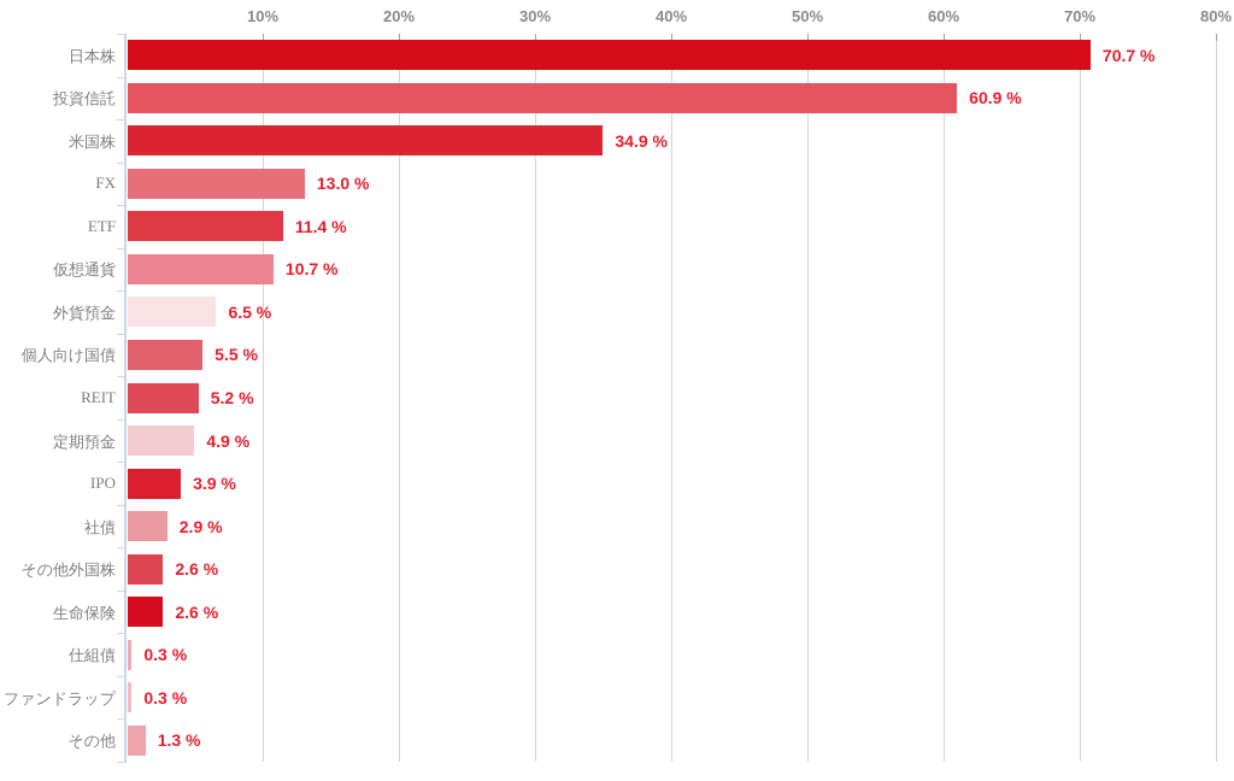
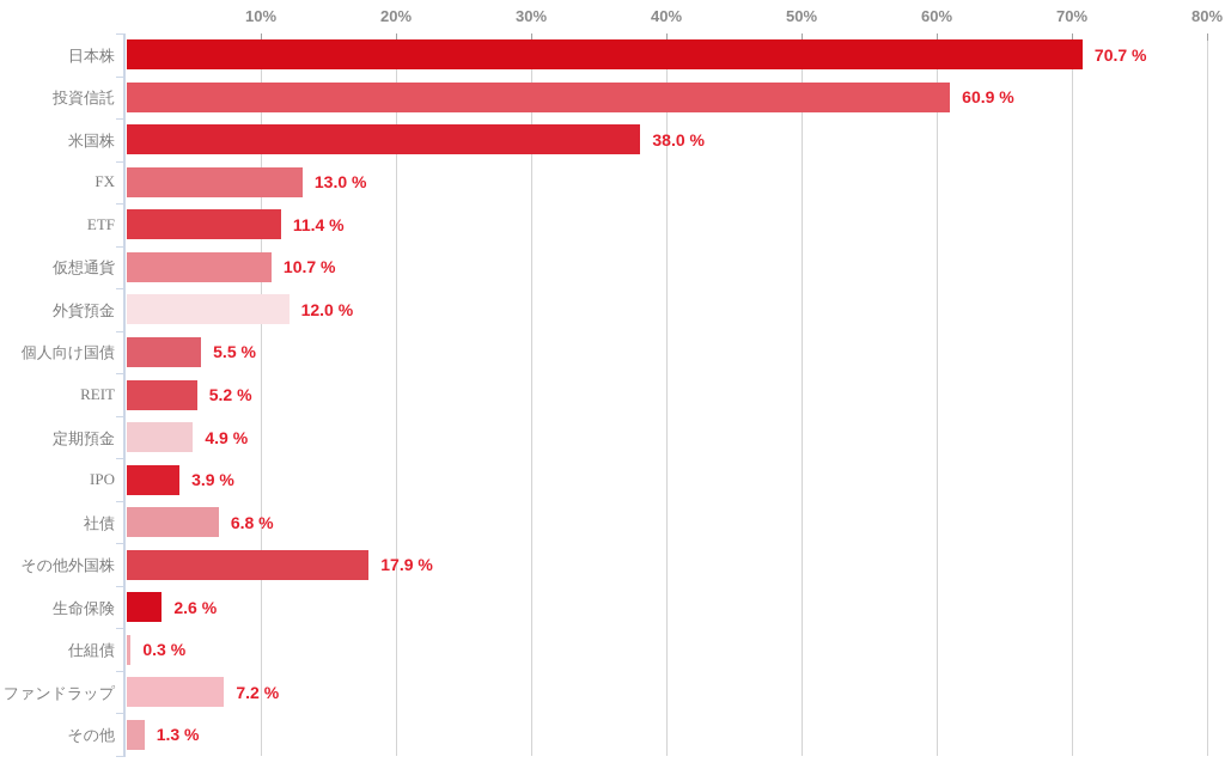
米国株: 34.9 -> 38.0
外貨預金: 6.5 -> 12.0
社債: 2.9 -> 6.8
その他外国株: 2.6 -> 17.9
ファンドラップ: 0.3 -> 7.2
